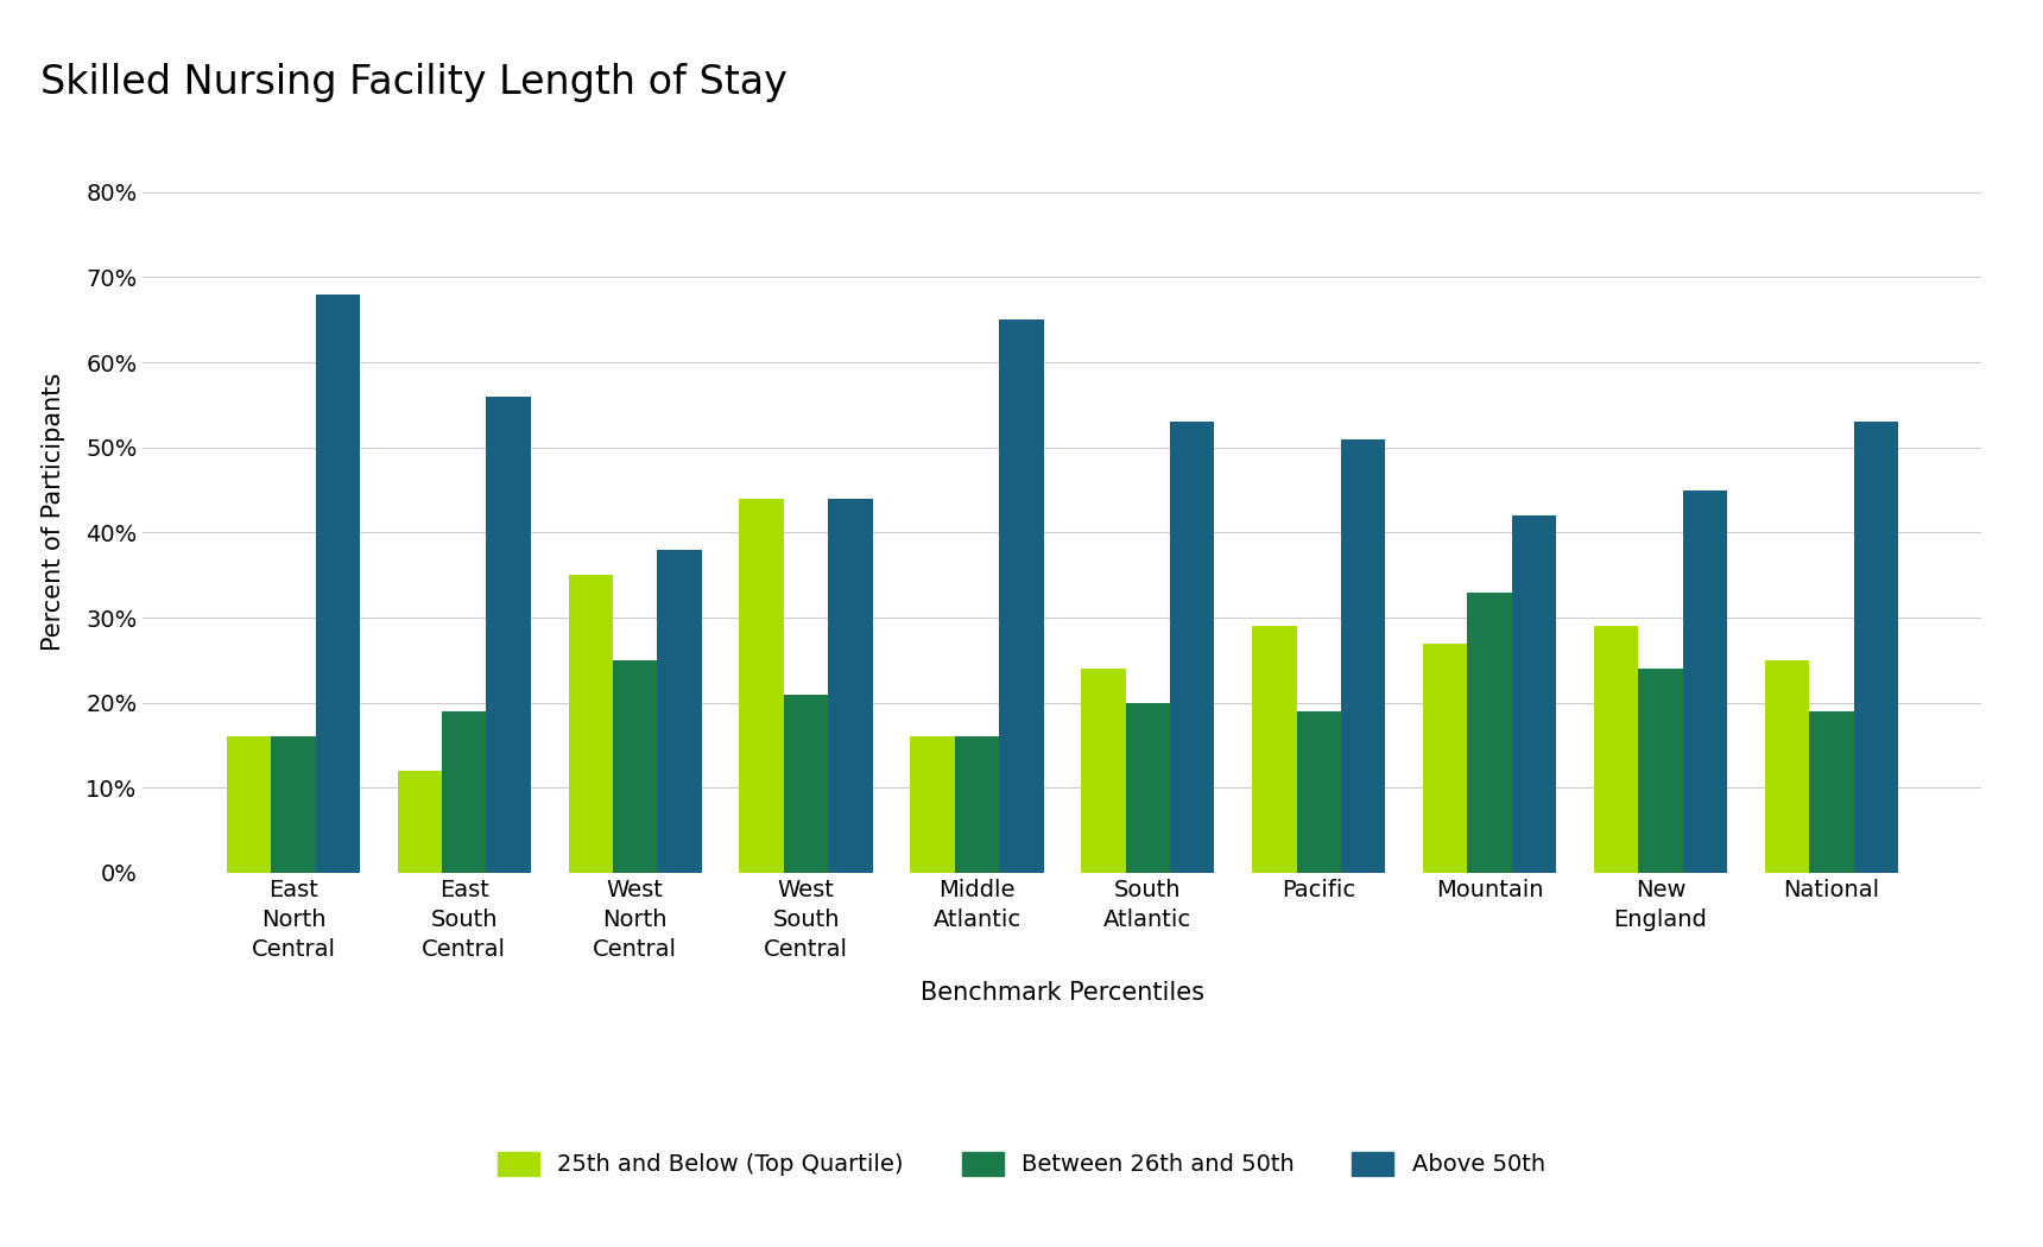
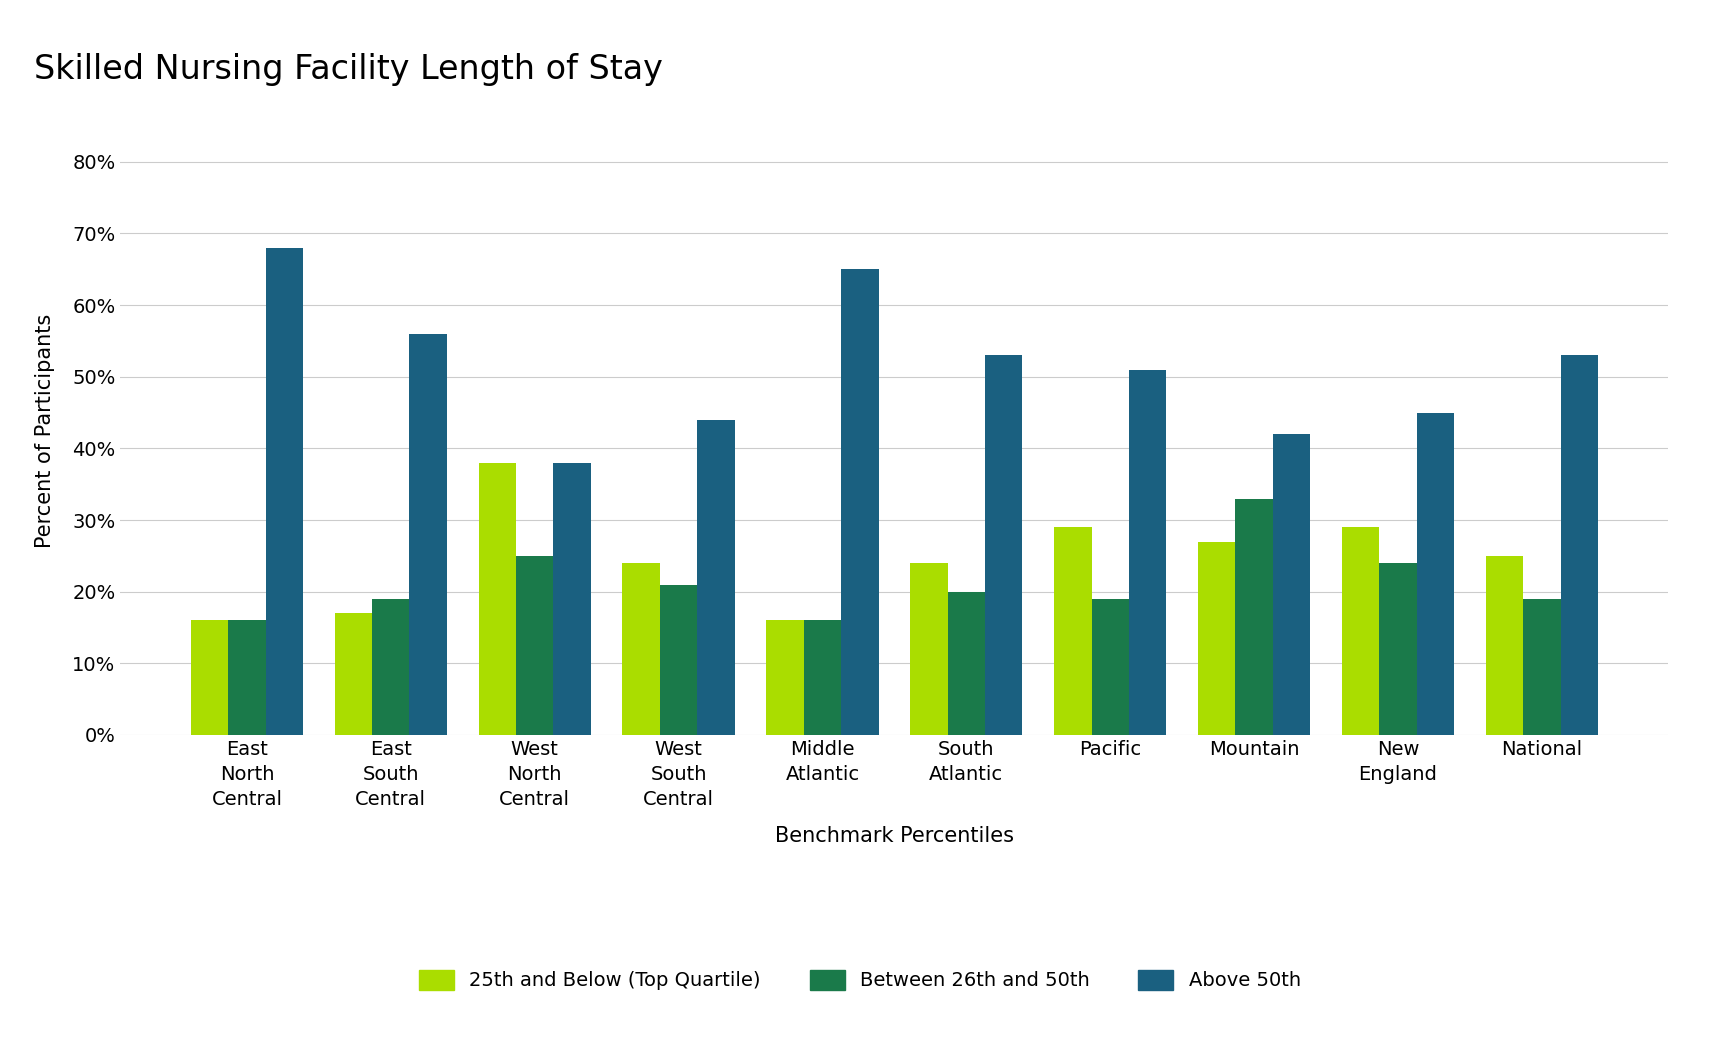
25th and Below (Top Quartile)/East South Central: 12% -> 17%
25th and Below (Top Quartile)/West North Central: 35% -> 38%
25th and Below (Top Quartile)/West South Central: 44% -> 24%
